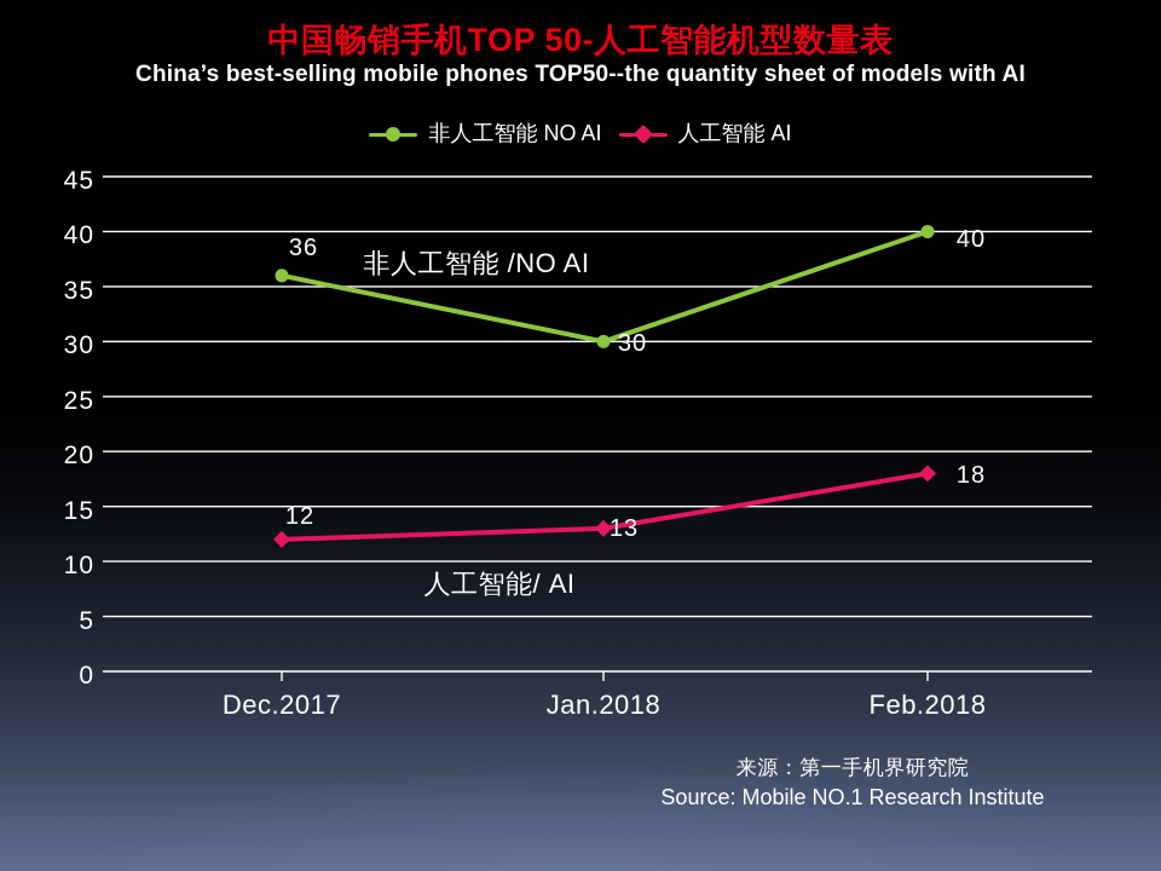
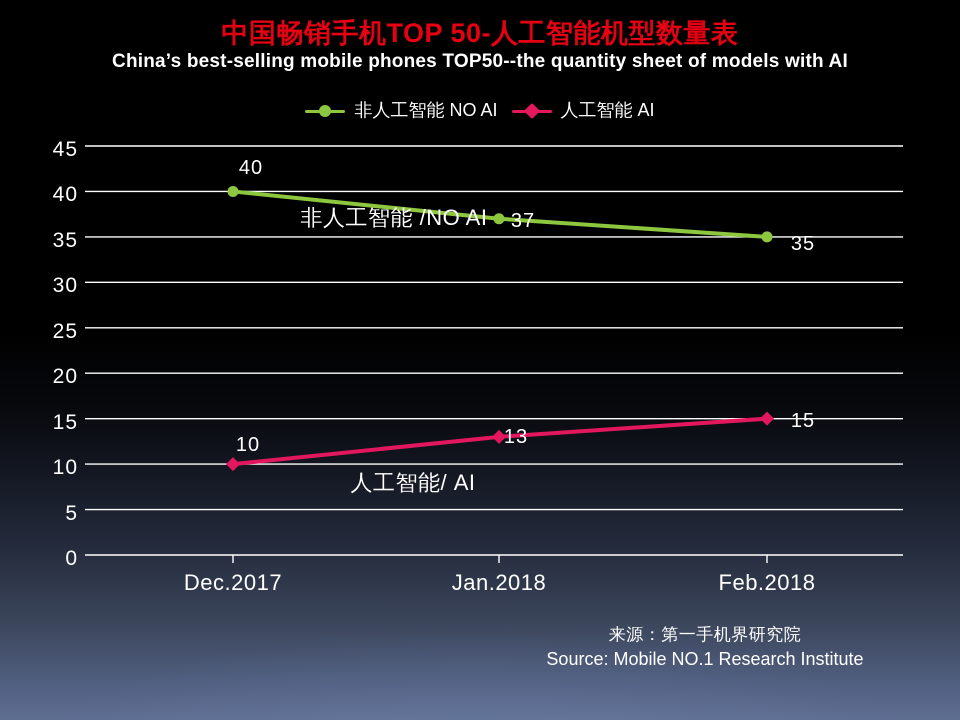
非人工智能 NO AI/Dec.2017: 36 -> 40
人工智能 AI/Dec.2017: 12 -> 10
非人工智能 NO AI/Jan.2018: 30 -> 37
非人工智能 NO AI/Feb.2018: 40 -> 35
人工智能 AI/Feb.2018: 18 -> 15
